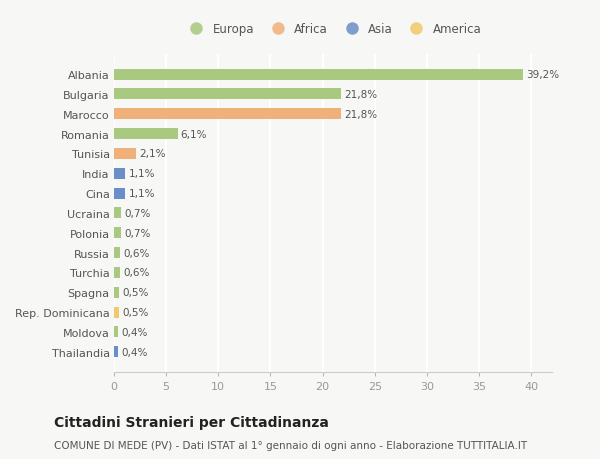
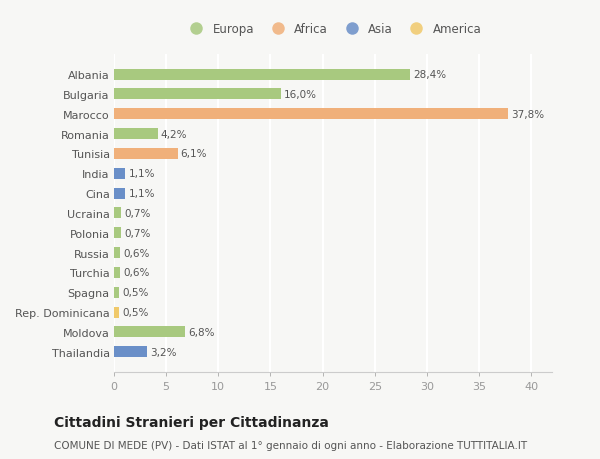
Albania: 39,2% -> 28,4%
Bulgaria: 21,8% -> 16,0%
Marocco: 21,8% -> 37,8%
Romania: 6,1% -> 4,2%
Tunisia: 2,1% -> 6,1%
Moldova: 0,4% -> 6,8%
Thailandia: 0,4% -> 3,2%
